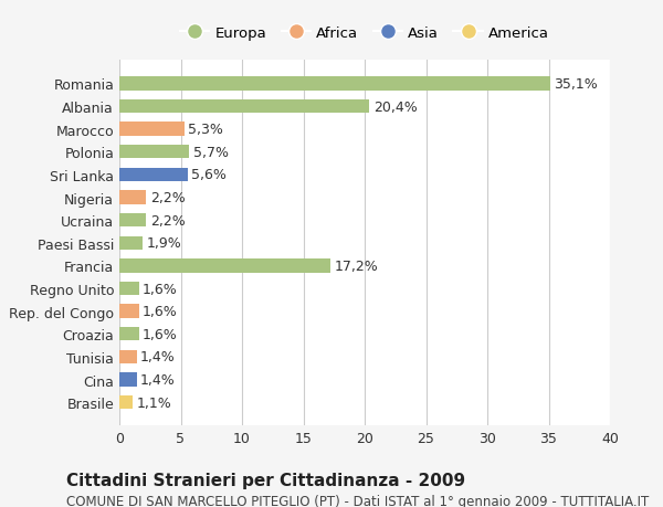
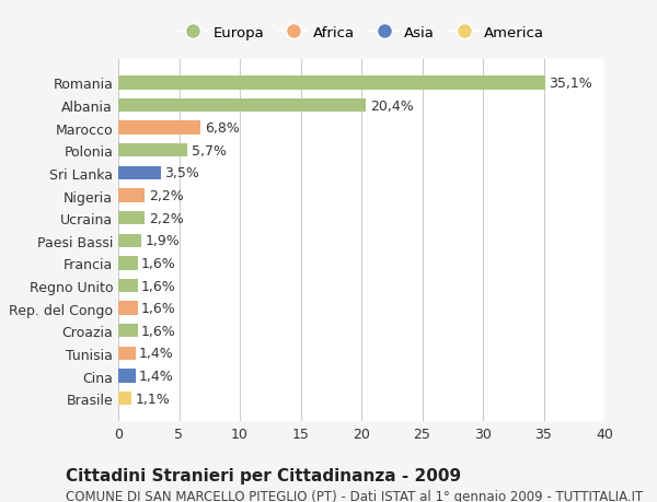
Marocco: 5,3% -> 6,8%
Sri Lanka: 5,6% -> 3,5%
Francia: 17,2% -> 1,6%
